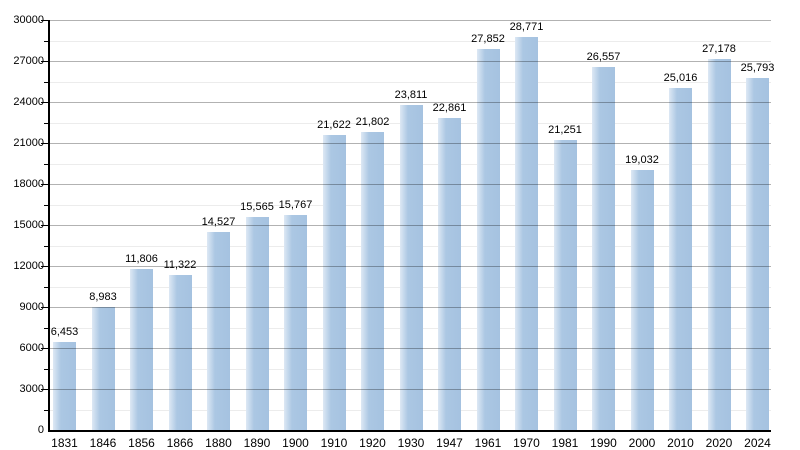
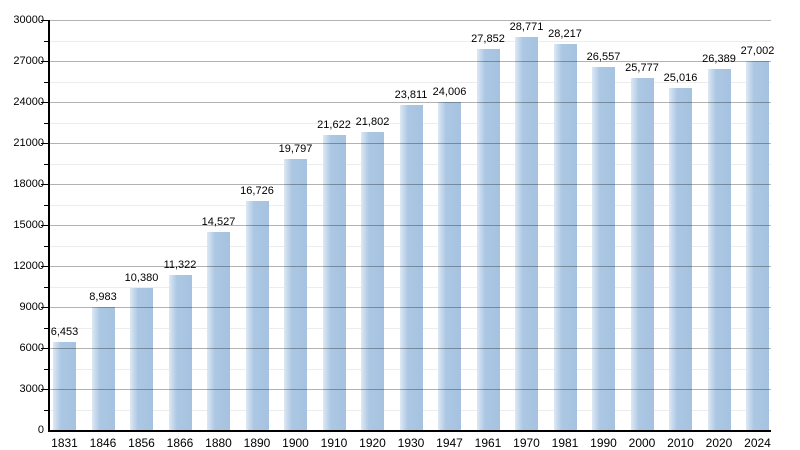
1856: 11,806 -> 10,380
1890: 15,565 -> 16,726
1900: 15,767 -> 19,797
1947: 22,861 -> 24,006
1981: 21,251 -> 28,217
2000: 19,032 -> 25,777
2020: 27,178 -> 26,389
2024: 25,793 -> 27,002
